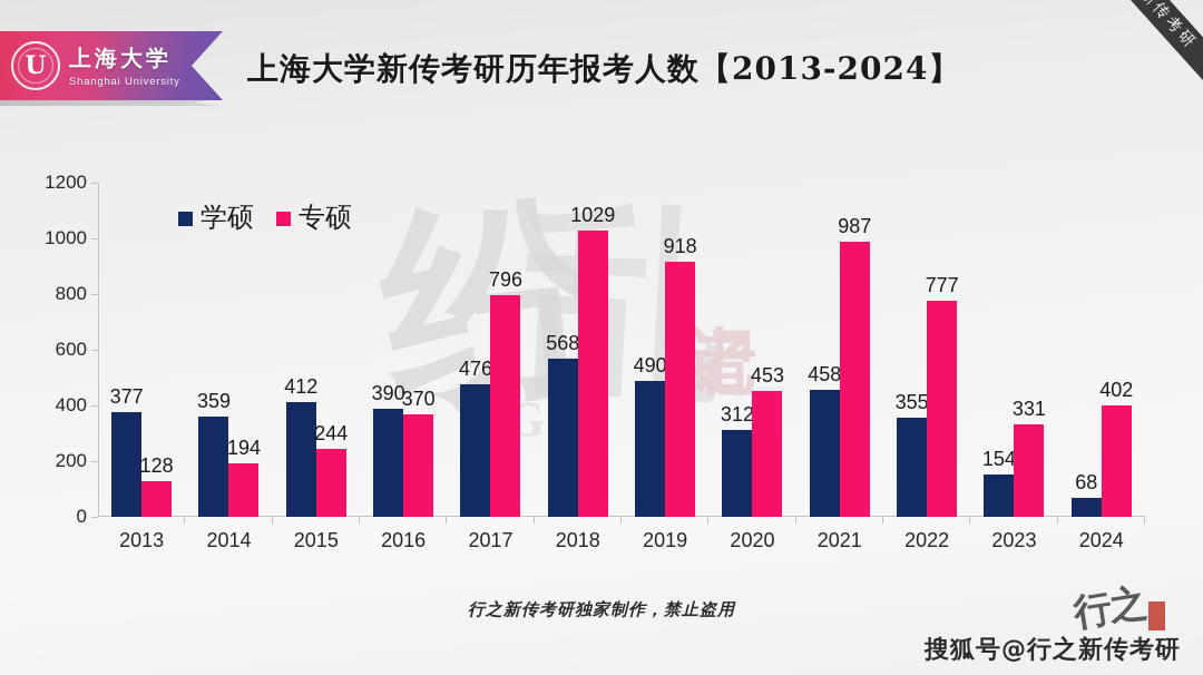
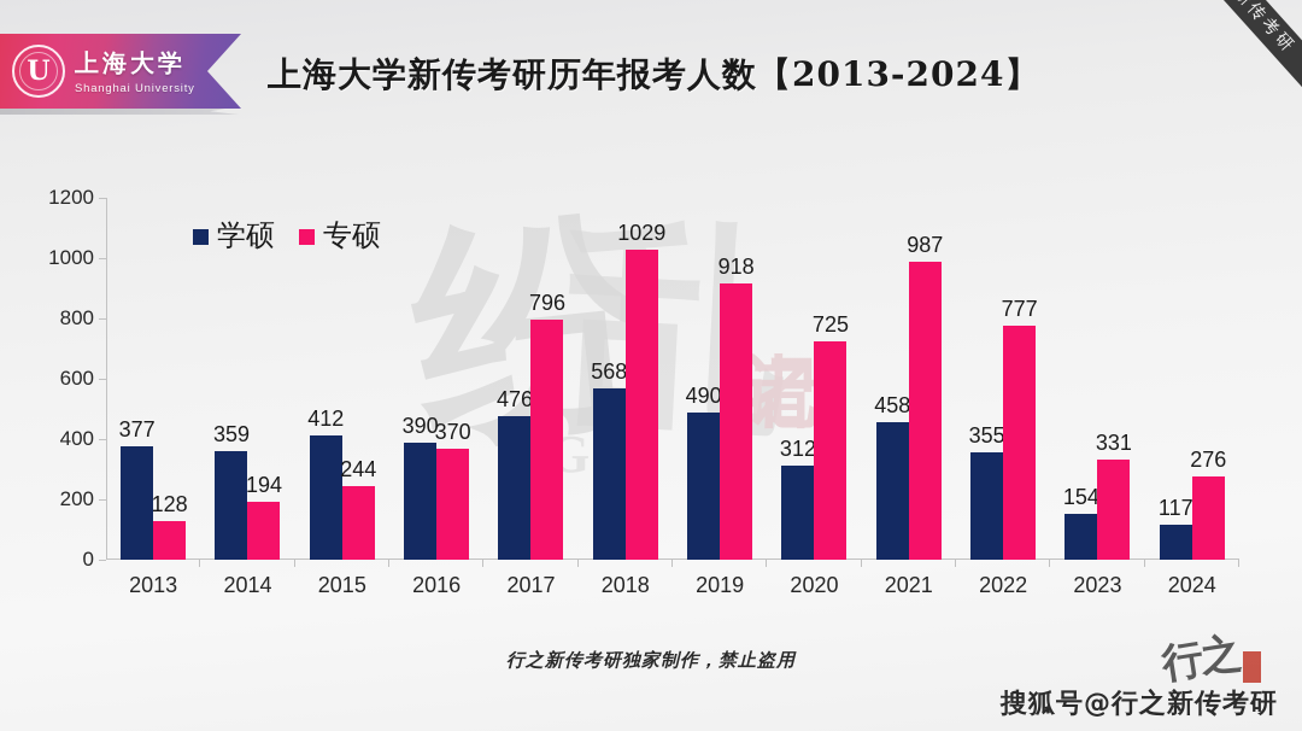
专硕/2020: 453 -> 725
学硕/2024: 68 -> 117
专硕/2024: 402 -> 276
